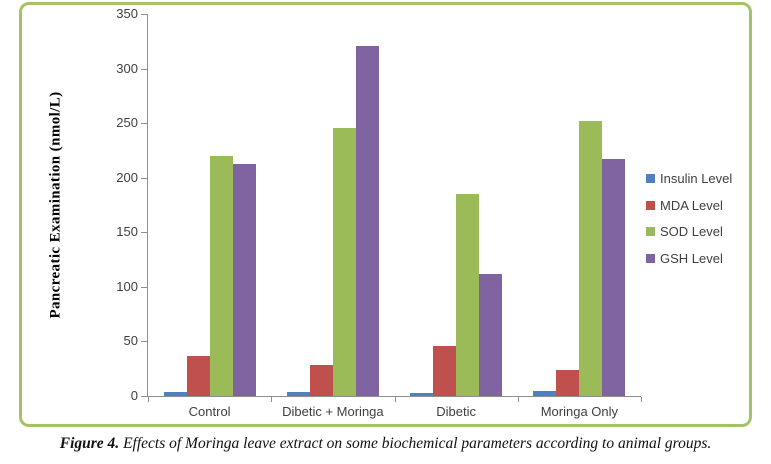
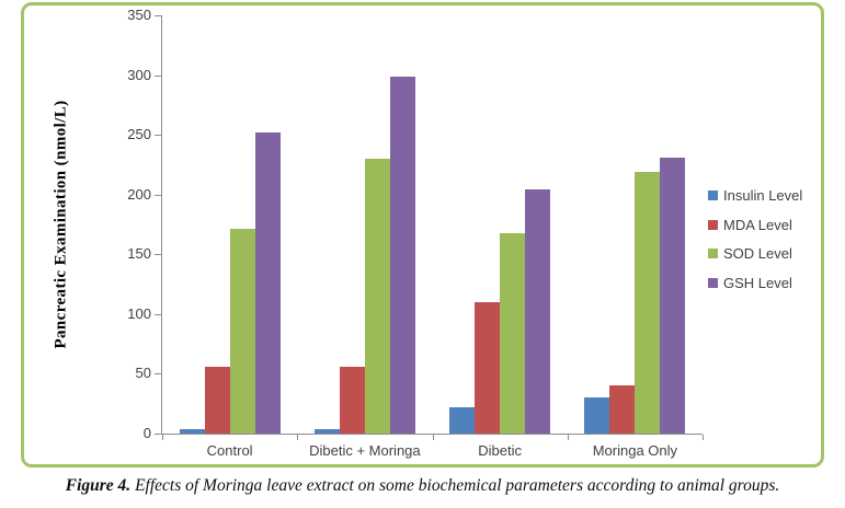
MDA Level/Control: 37 -> 56
SOD Level/Control: 220 -> 171
GSH Level/Control: 213 -> 252
MDA Level/Dibetic + Moringa: 28 -> 56
SOD Level/Dibetic + Moringa: 246 -> 230
GSH Level/Dibetic + Moringa: 321 -> 299
Insulin Level/Dibetic: 3 -> 22
MDA Level/Dibetic: 46 -> 110
SOD Level/Dibetic: 185 -> 168
GSH Level/Dibetic: 112 -> 204
Insulin Level/Moringa Only: 5 -> 30
MDA Level/Moringa Only: 24 -> 40
SOD Level/Moringa Only: 252 -> 219
GSH Level/Moringa Only: 217 -> 231
